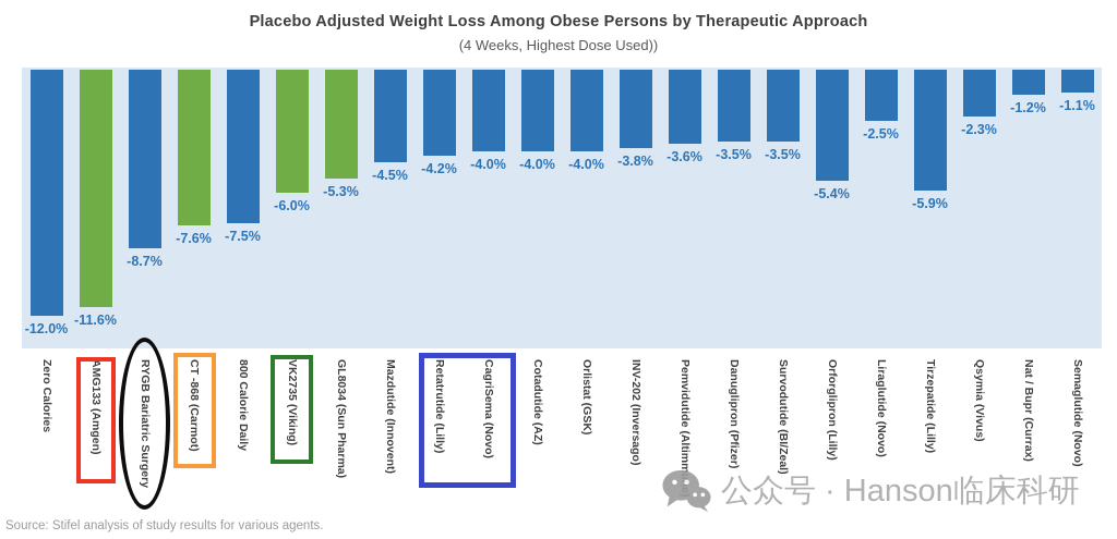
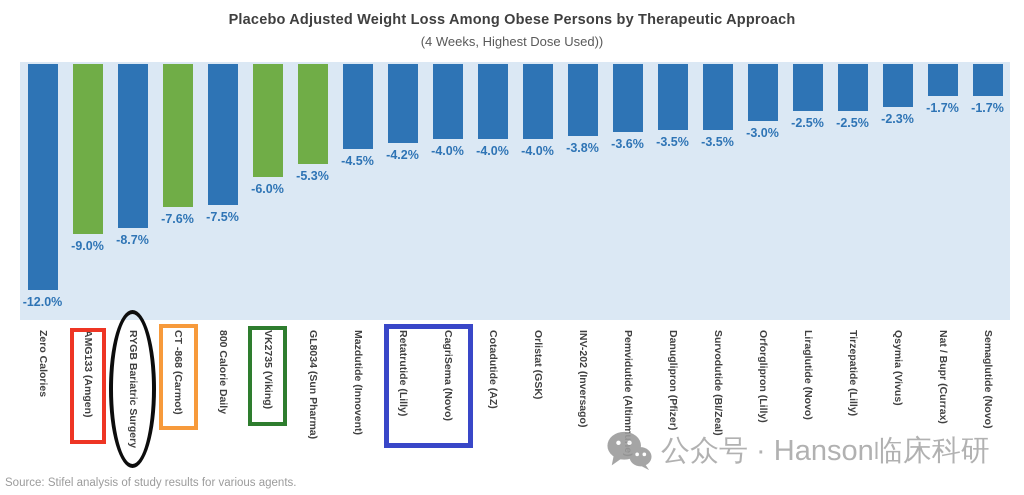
AMG133 (Amgen): -11.6% -> -9.0%
Orforglipron (Lilly): -5.4% -> -3.0%
Tirzepatide (Lilly): -5.9% -> -2.5%
Nat / Bupr (Currax): -1.2% -> -1.7%
Semaglutide (Novo): -1.1% -> -1.7%
